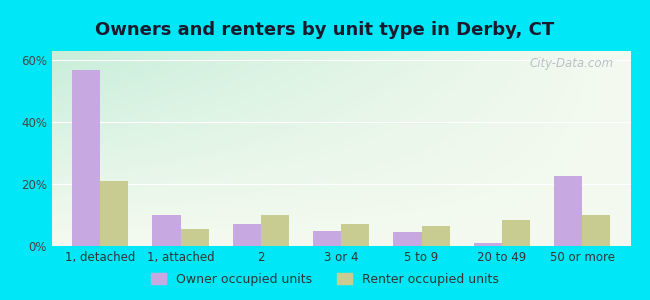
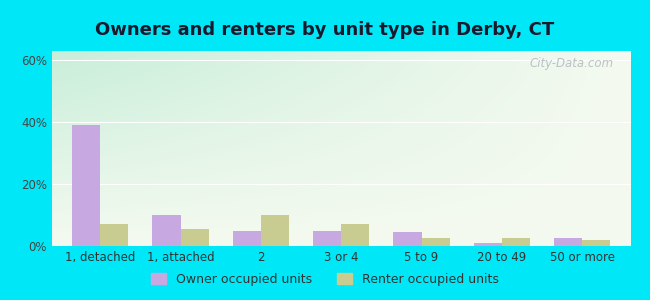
Owner occupied units/1, detached: 57.0% -> 39.0%
Renter occupied units/1, detached: 21.0% -> 7.0%
Owner occupied units/2: 7.0% -> 5.0%
Renter occupied units/5 to 9: 6.5% -> 2.5%
Renter occupied units/20 to 49: 8.5% -> 2.5%
Owner occupied units/50 or more: 22.5% -> 2.5%
Renter occupied units/50 or more: 10.0% -> 2.0%
